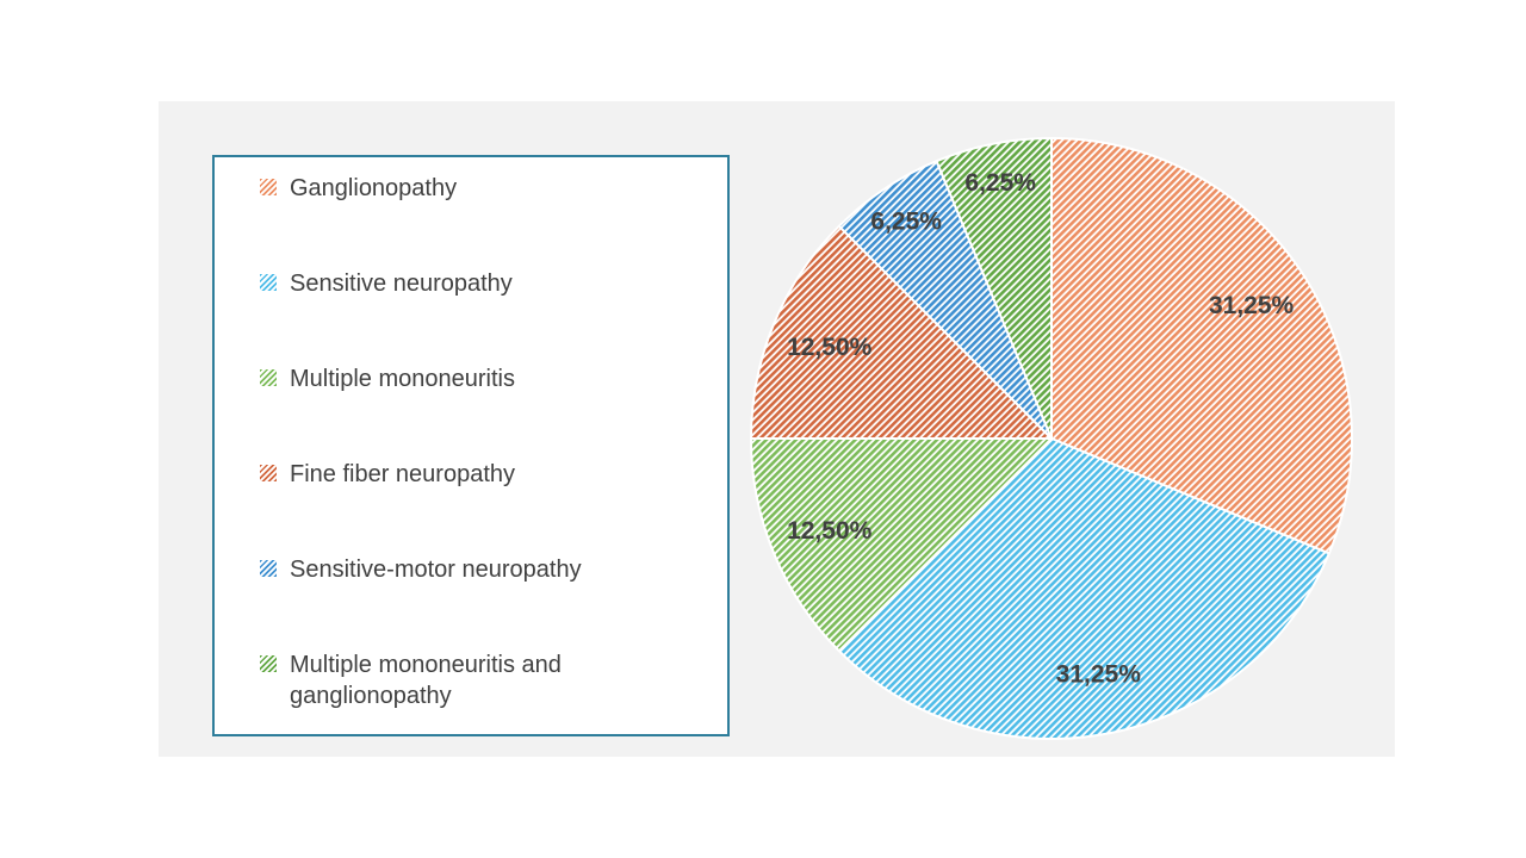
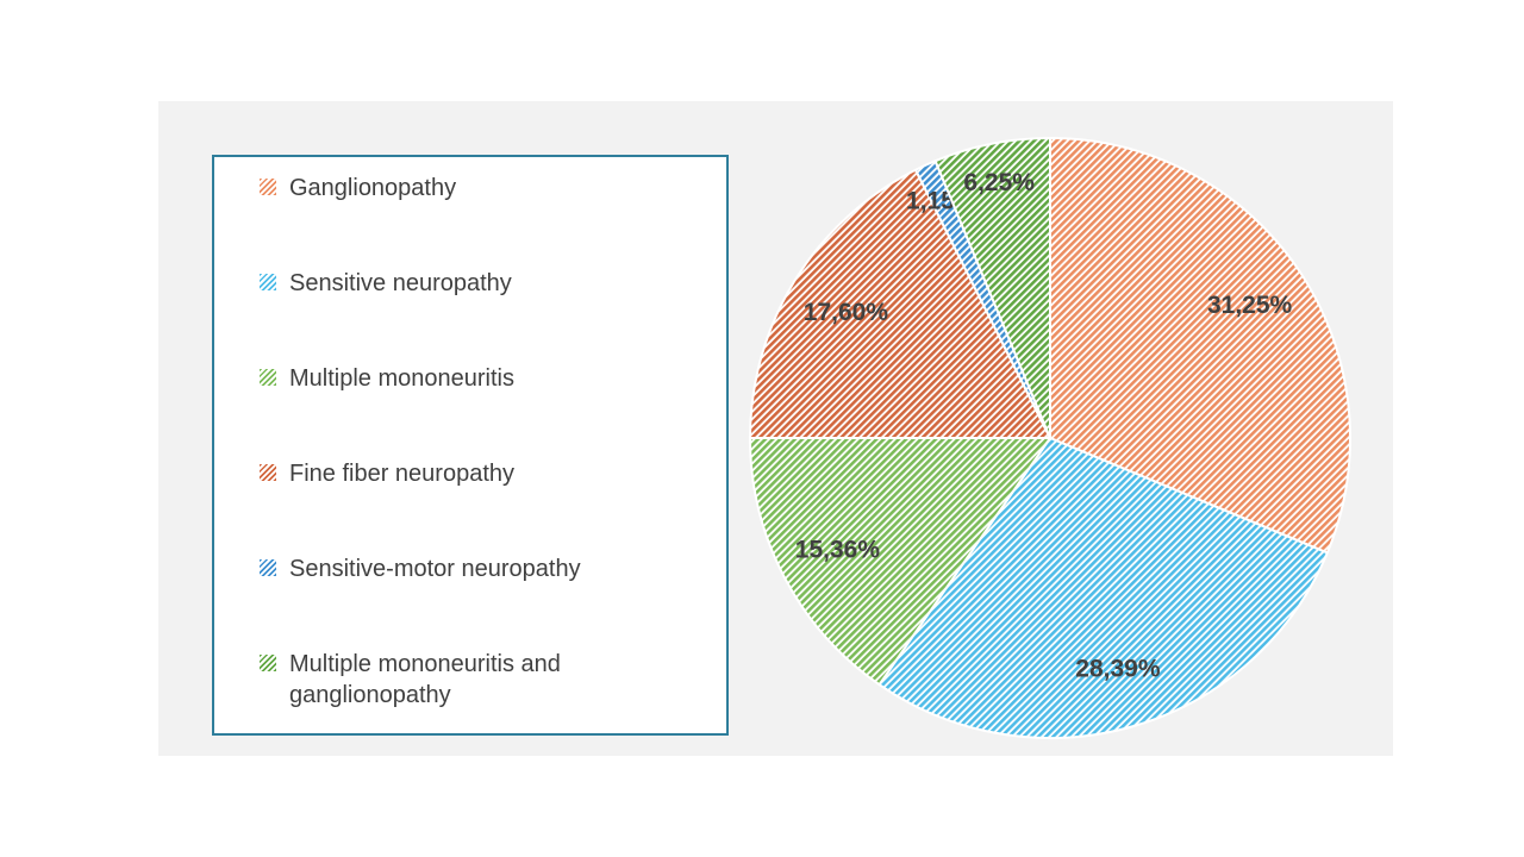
Sensitive neuropathy: 31,25% -> 28,39%
Multiple mononeuritis: 12,50% -> 15,36%
Fine fiber neuropathy: 12,50% -> 17,60%
Sensitive-motor neuropathy: 6,25% -> 1,15%
